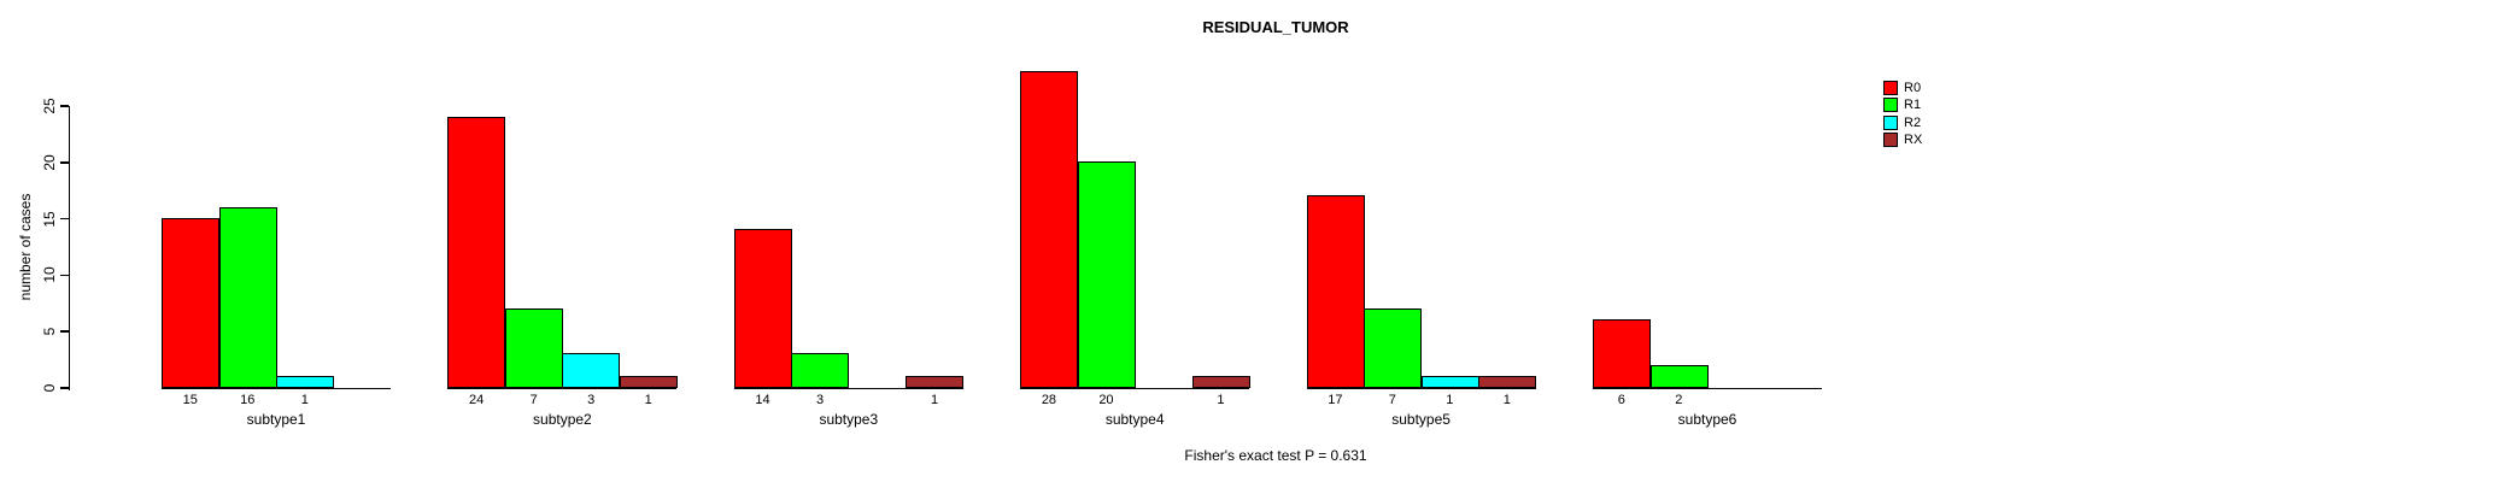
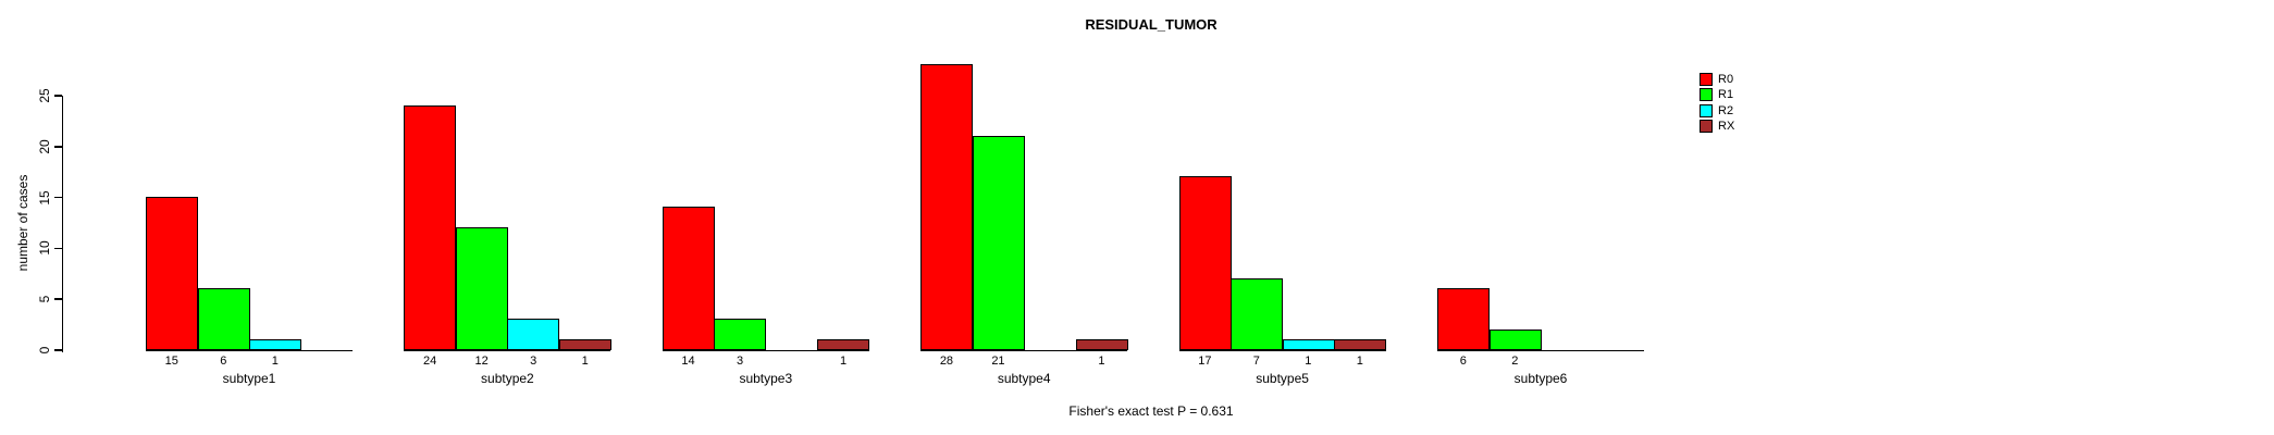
R1/subtype1: 16 -> 6
R1/subtype2: 7 -> 12
R1/subtype4: 20 -> 21
